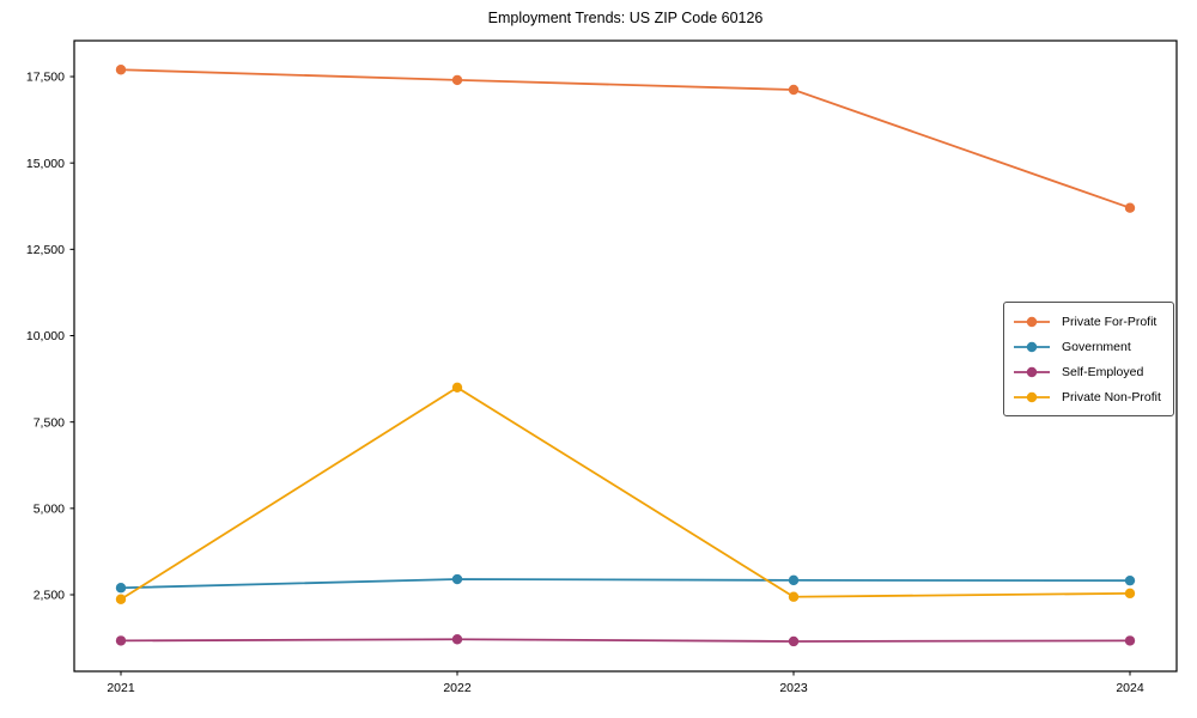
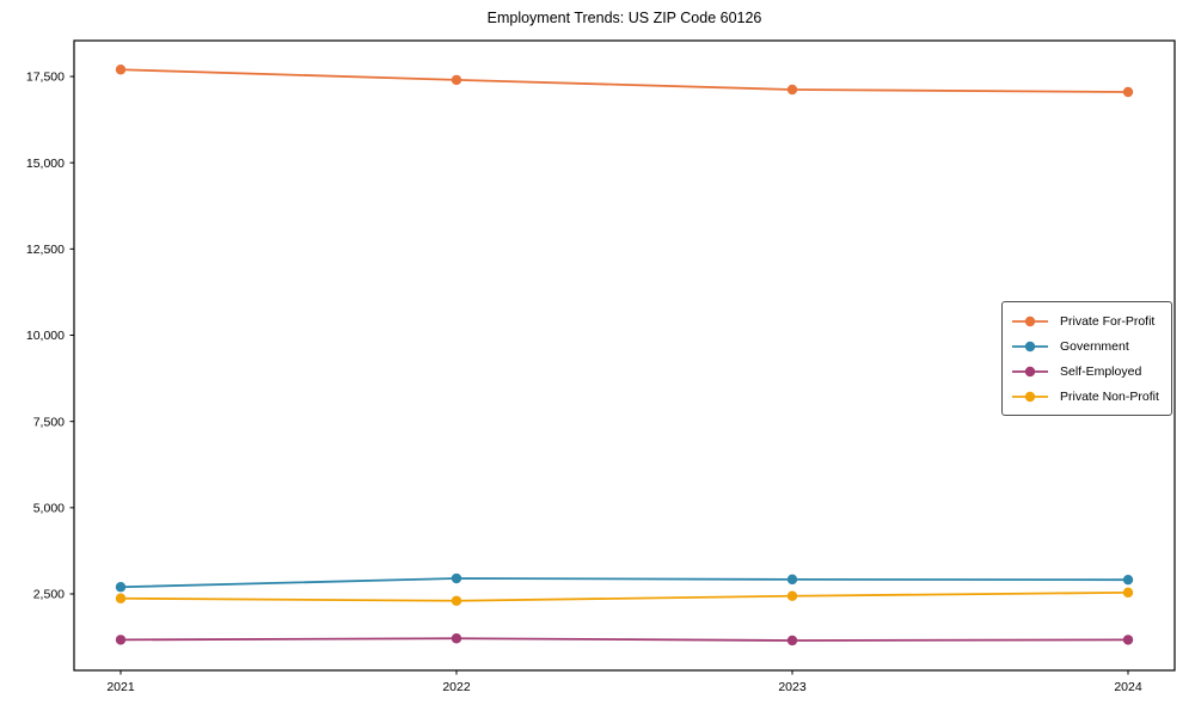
Private Non-Profit/2022: 8500 -> 2300
Private For-Profit/2024: 13700 -> 17000
